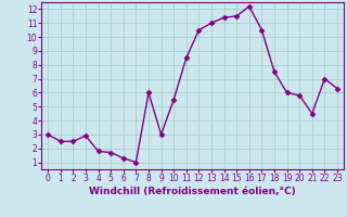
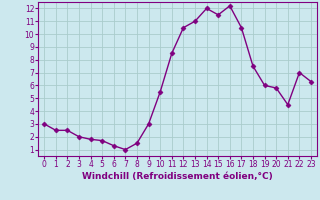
3: 2.9 -> 2.0
8: 6.0 -> 1.5
14: 11.4 -> 12.0
